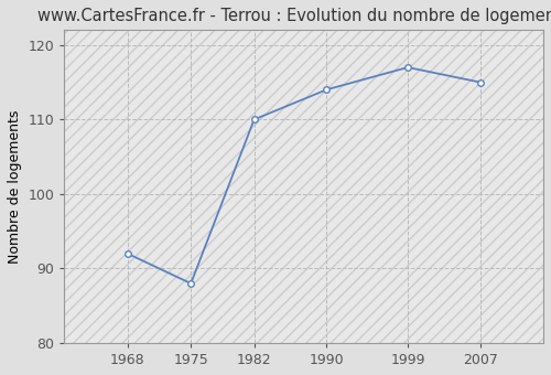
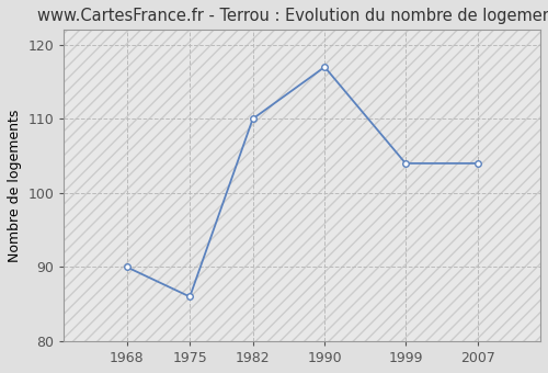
1968: 92 -> 90
1975: 88 -> 86
1990: 114 -> 117
1999: 117 -> 104
2007: 115 -> 104
